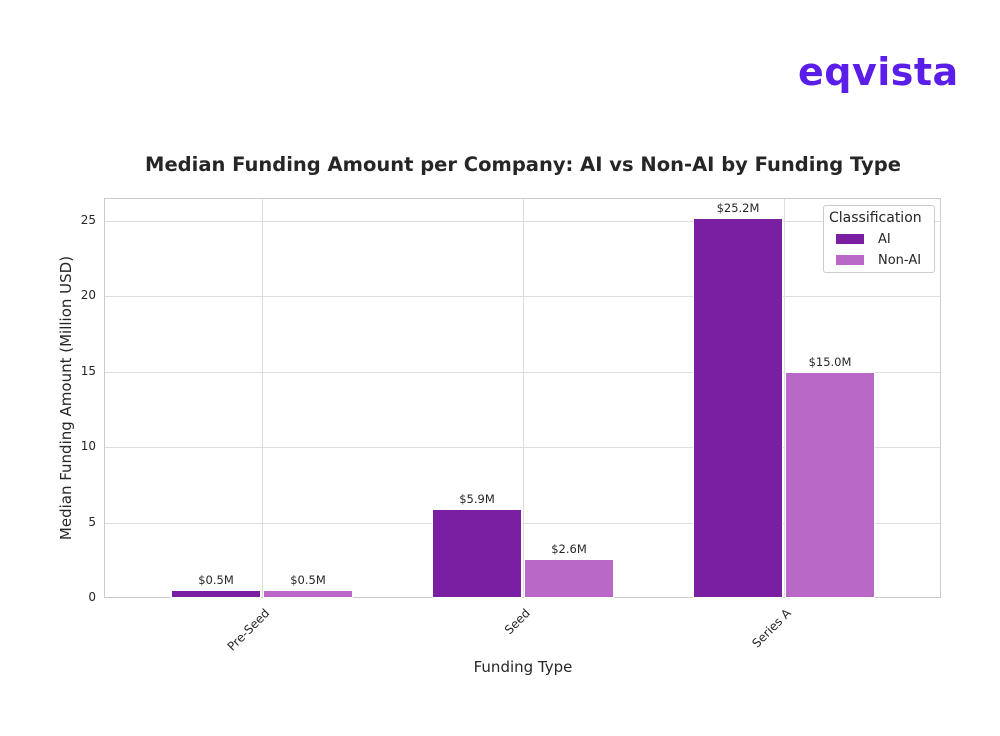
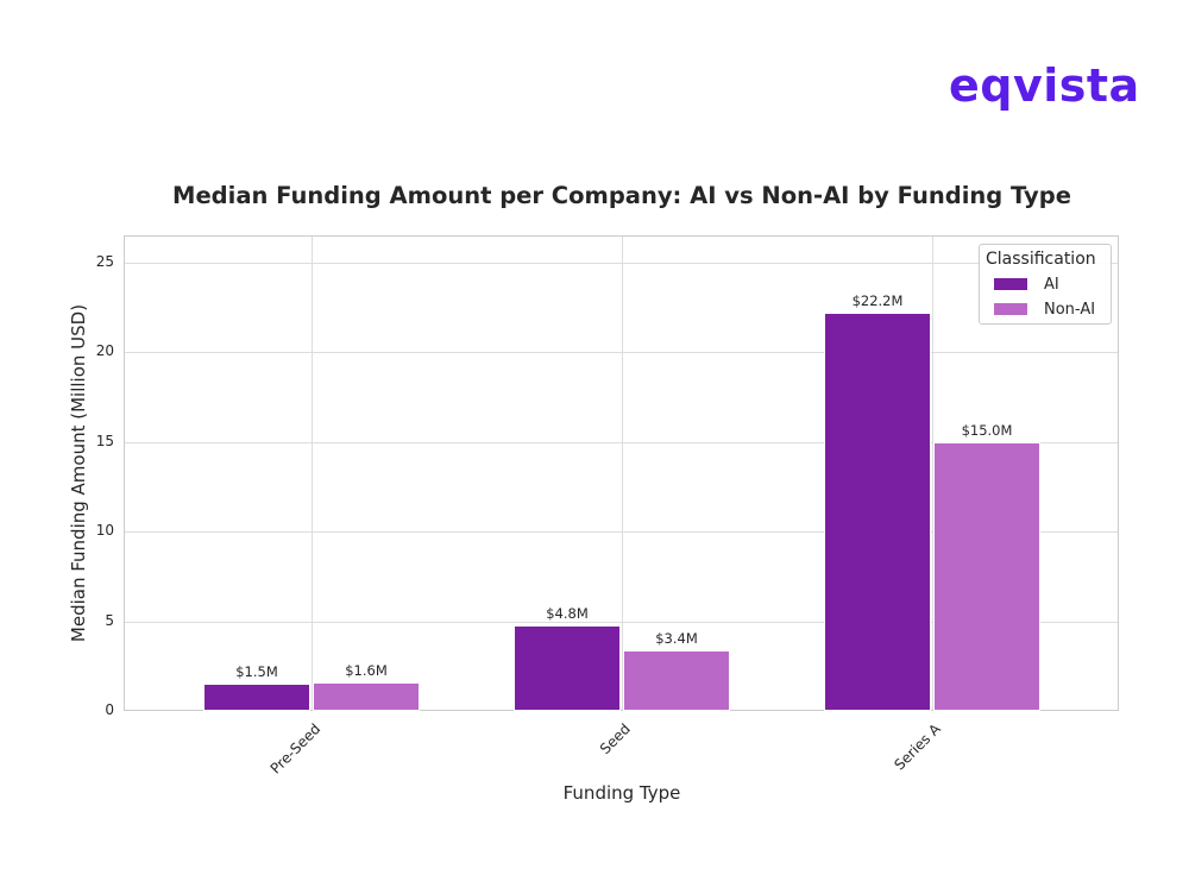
AI/Pre-Seed: $0.5M -> $1.5M
Non-AI/Pre-Seed: $0.5M -> $1.6M
AI/Seed: $5.9M -> $4.8M
Non-AI/Seed: $2.6M -> $3.4M
AI/Series A: $25.2M -> $22.2M
